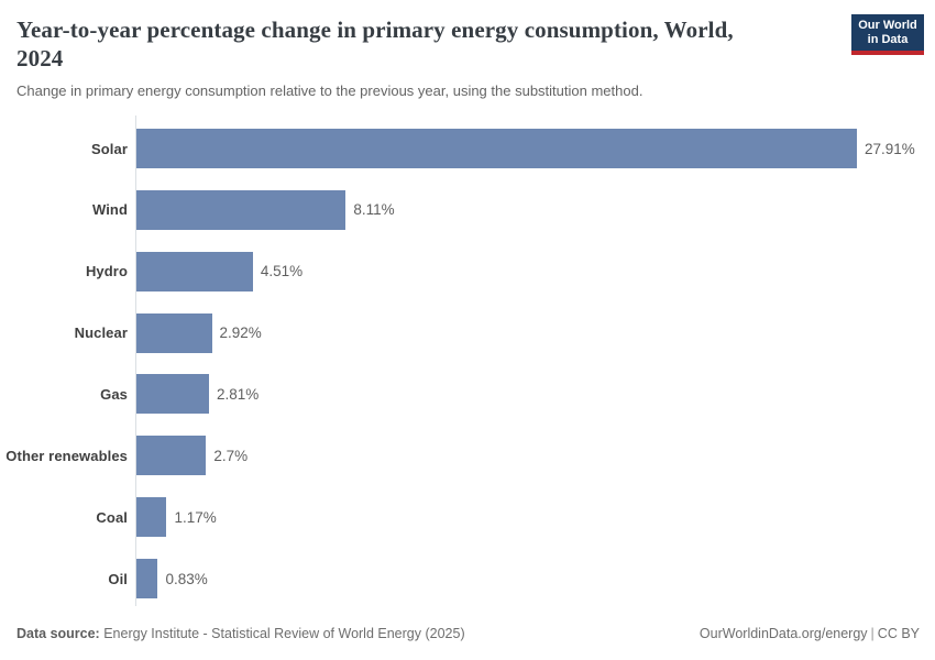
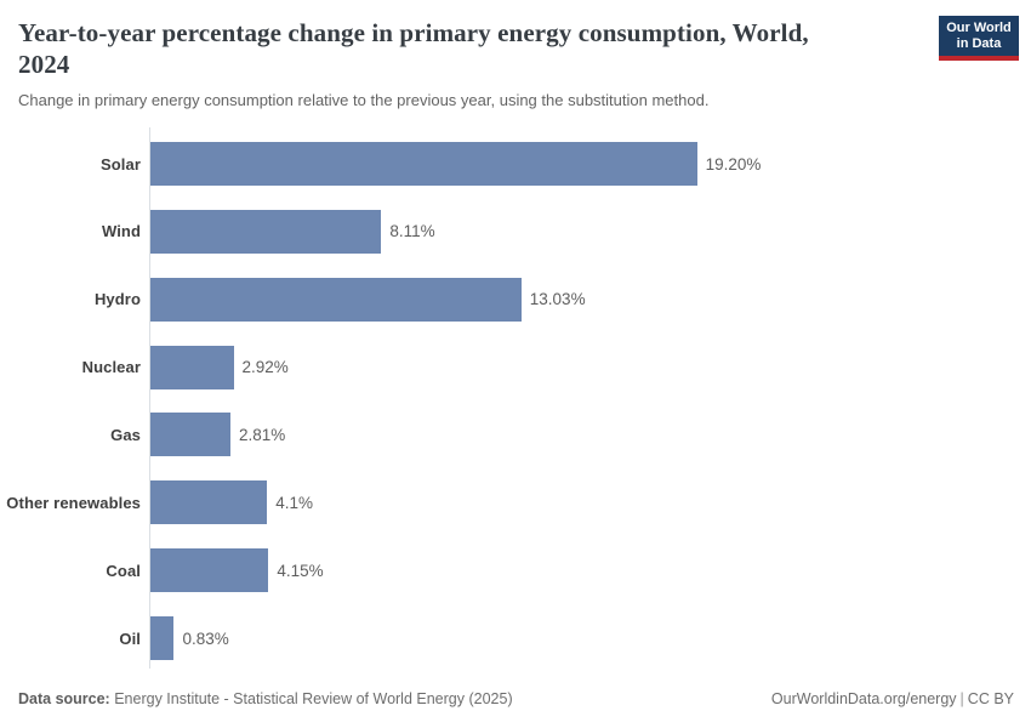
Solar: 27.91% -> 19.20%
Hydro: 4.51% -> 13.03%
Other renewables: 2.7% -> 4.1%
Coal: 1.17% -> 4.15%
